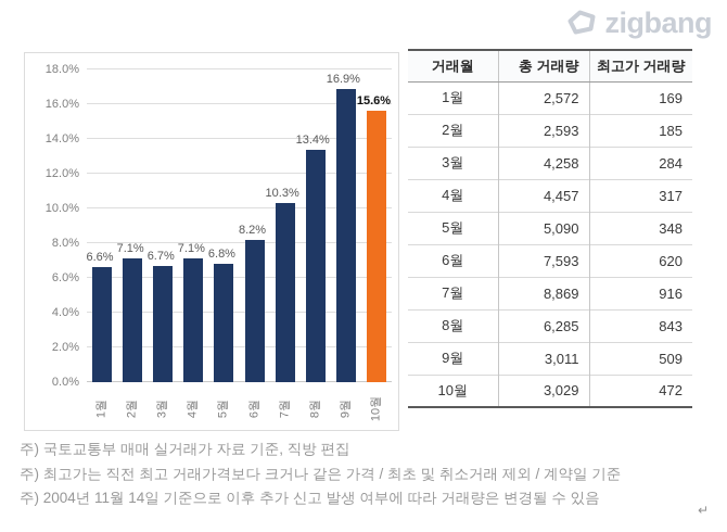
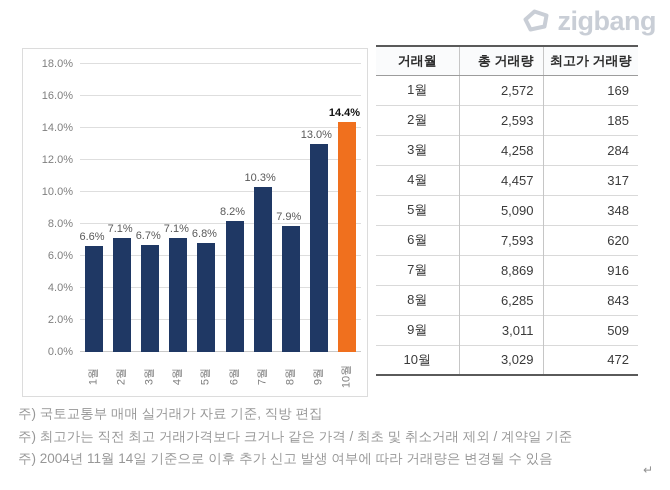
8월: 13.4% -> 7.9%
9월: 16.9% -> 13.0%
10월: 15.6% -> 14.4%
